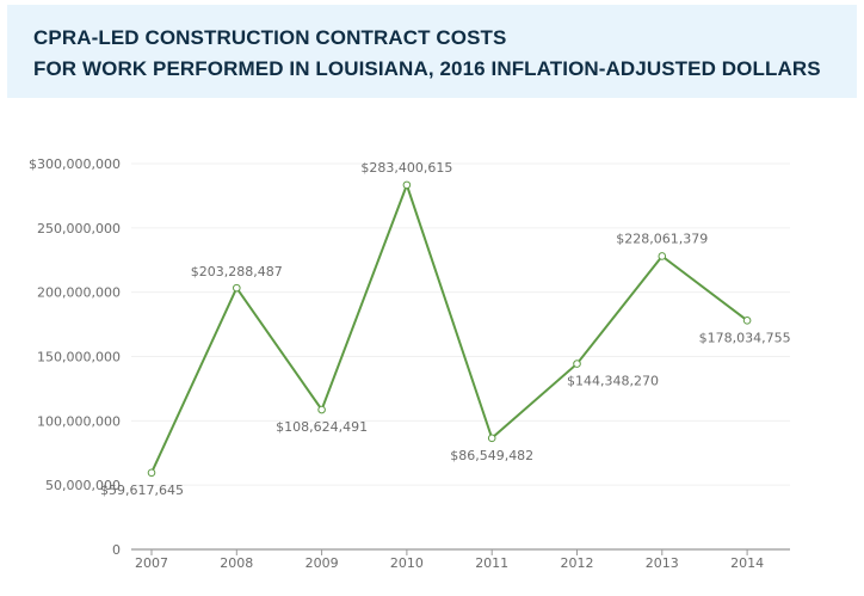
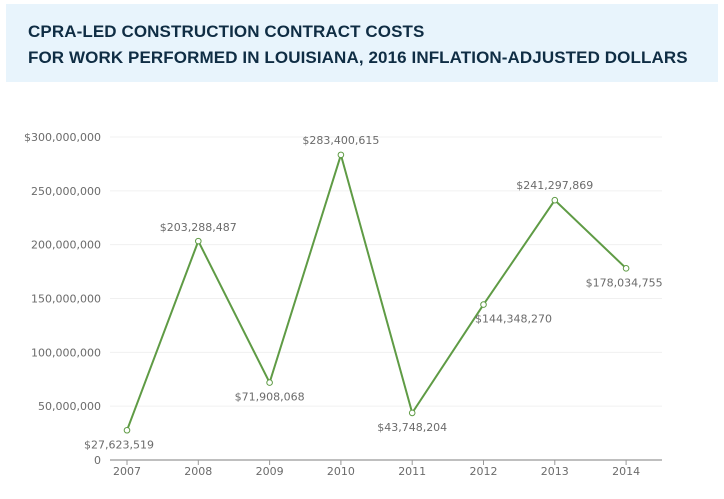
2007: $59,617,645 -> $27,623,519
2009: $108,624,491 -> $71,908,068
2011: $86,549,482 -> $43,748,204
2013: $228,061,379 -> $241,297,869
